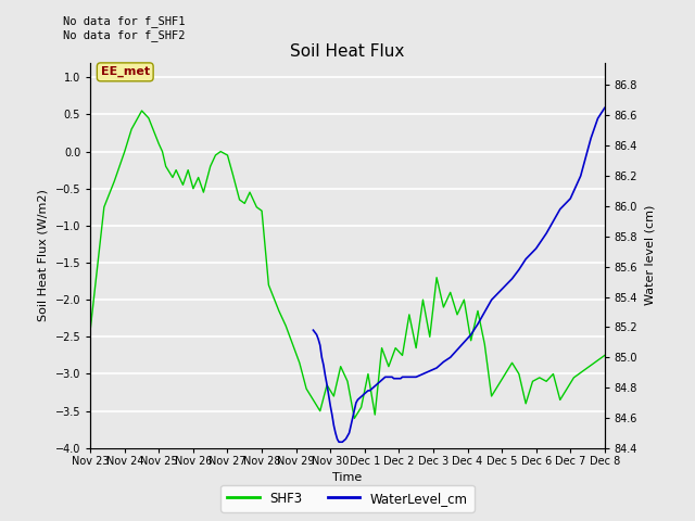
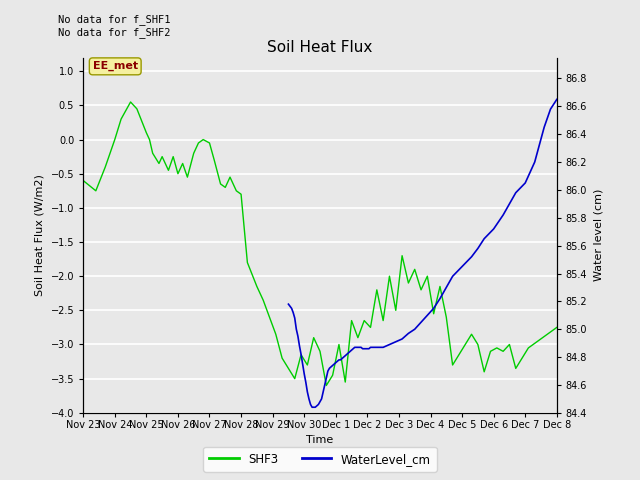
SHF3/Nov 23: -2.40 -> -0.60
